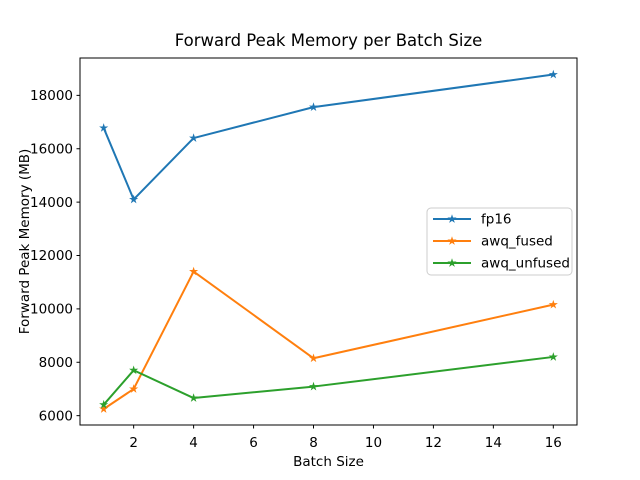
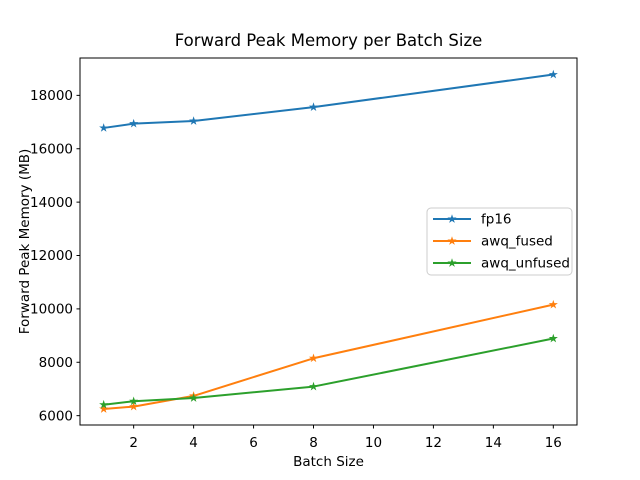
fp16/2: 14100 -> 16900
awq_fused/2: 7000 -> 6300
awq_unfused/2: 7700 -> 6500
fp16/4: 16400 -> 17000
awq_fused/4: 11400 -> 6700
awq_unfused/16: 8200 -> 8900
